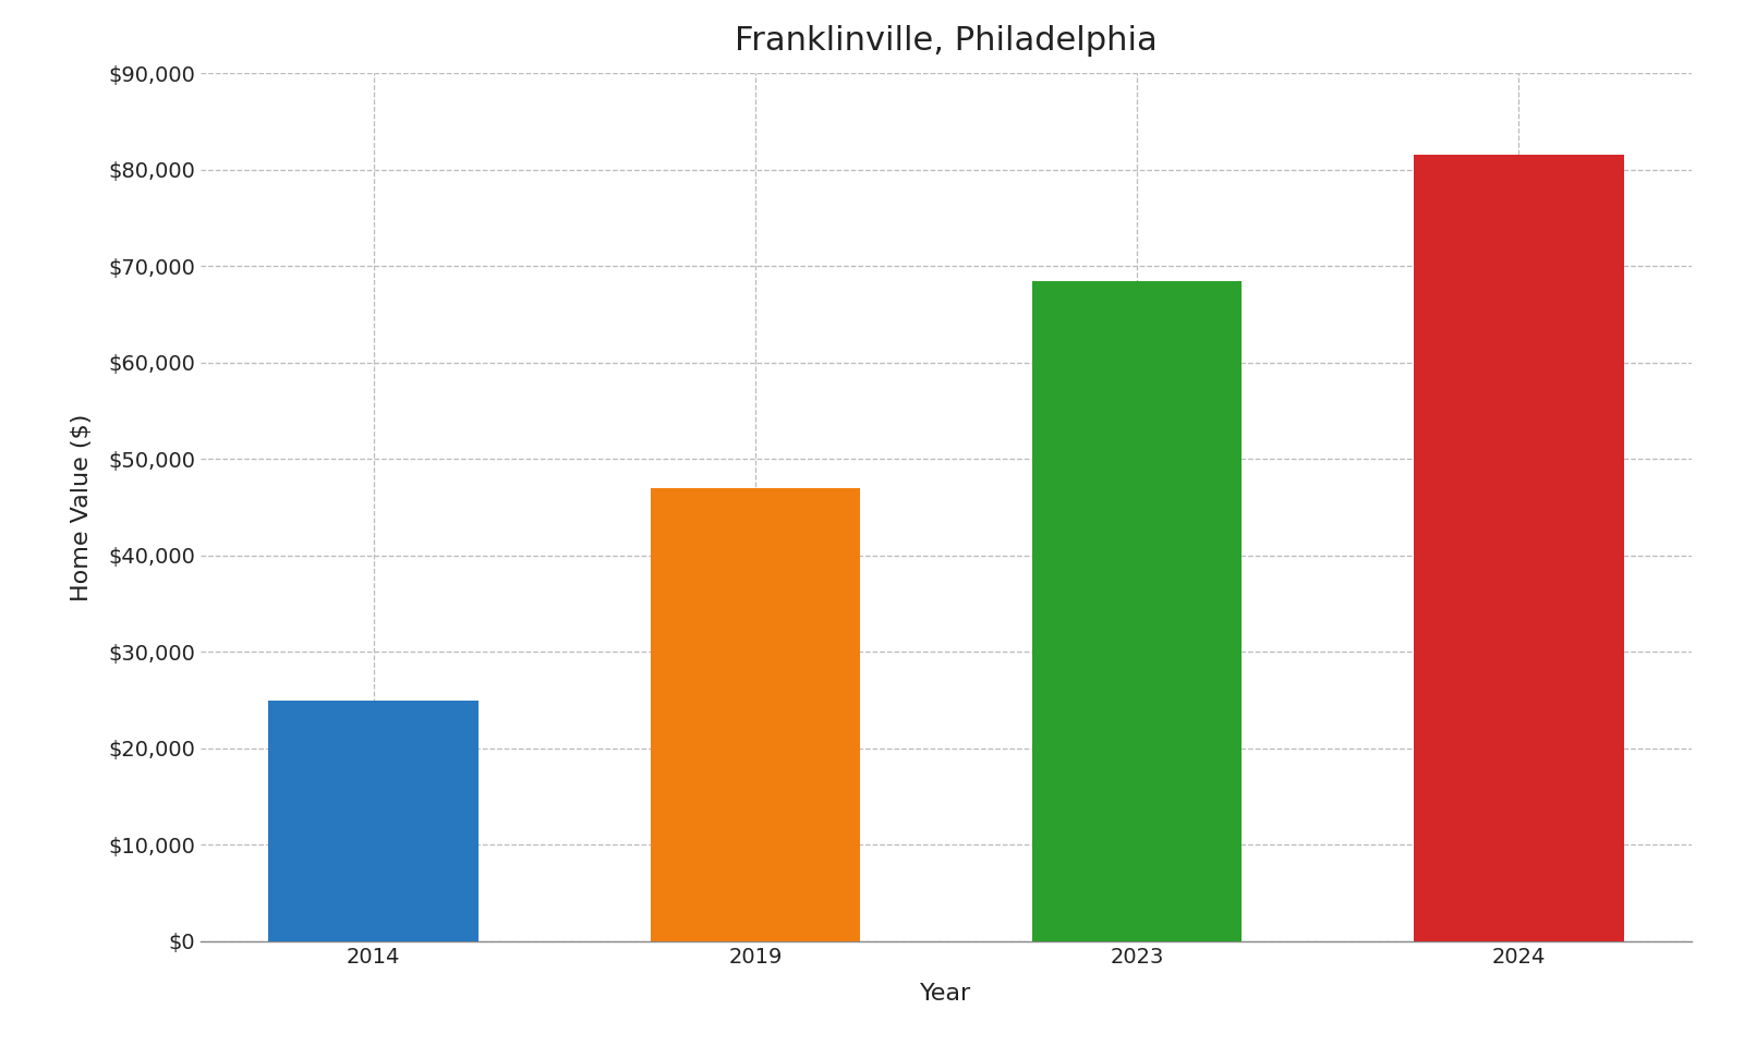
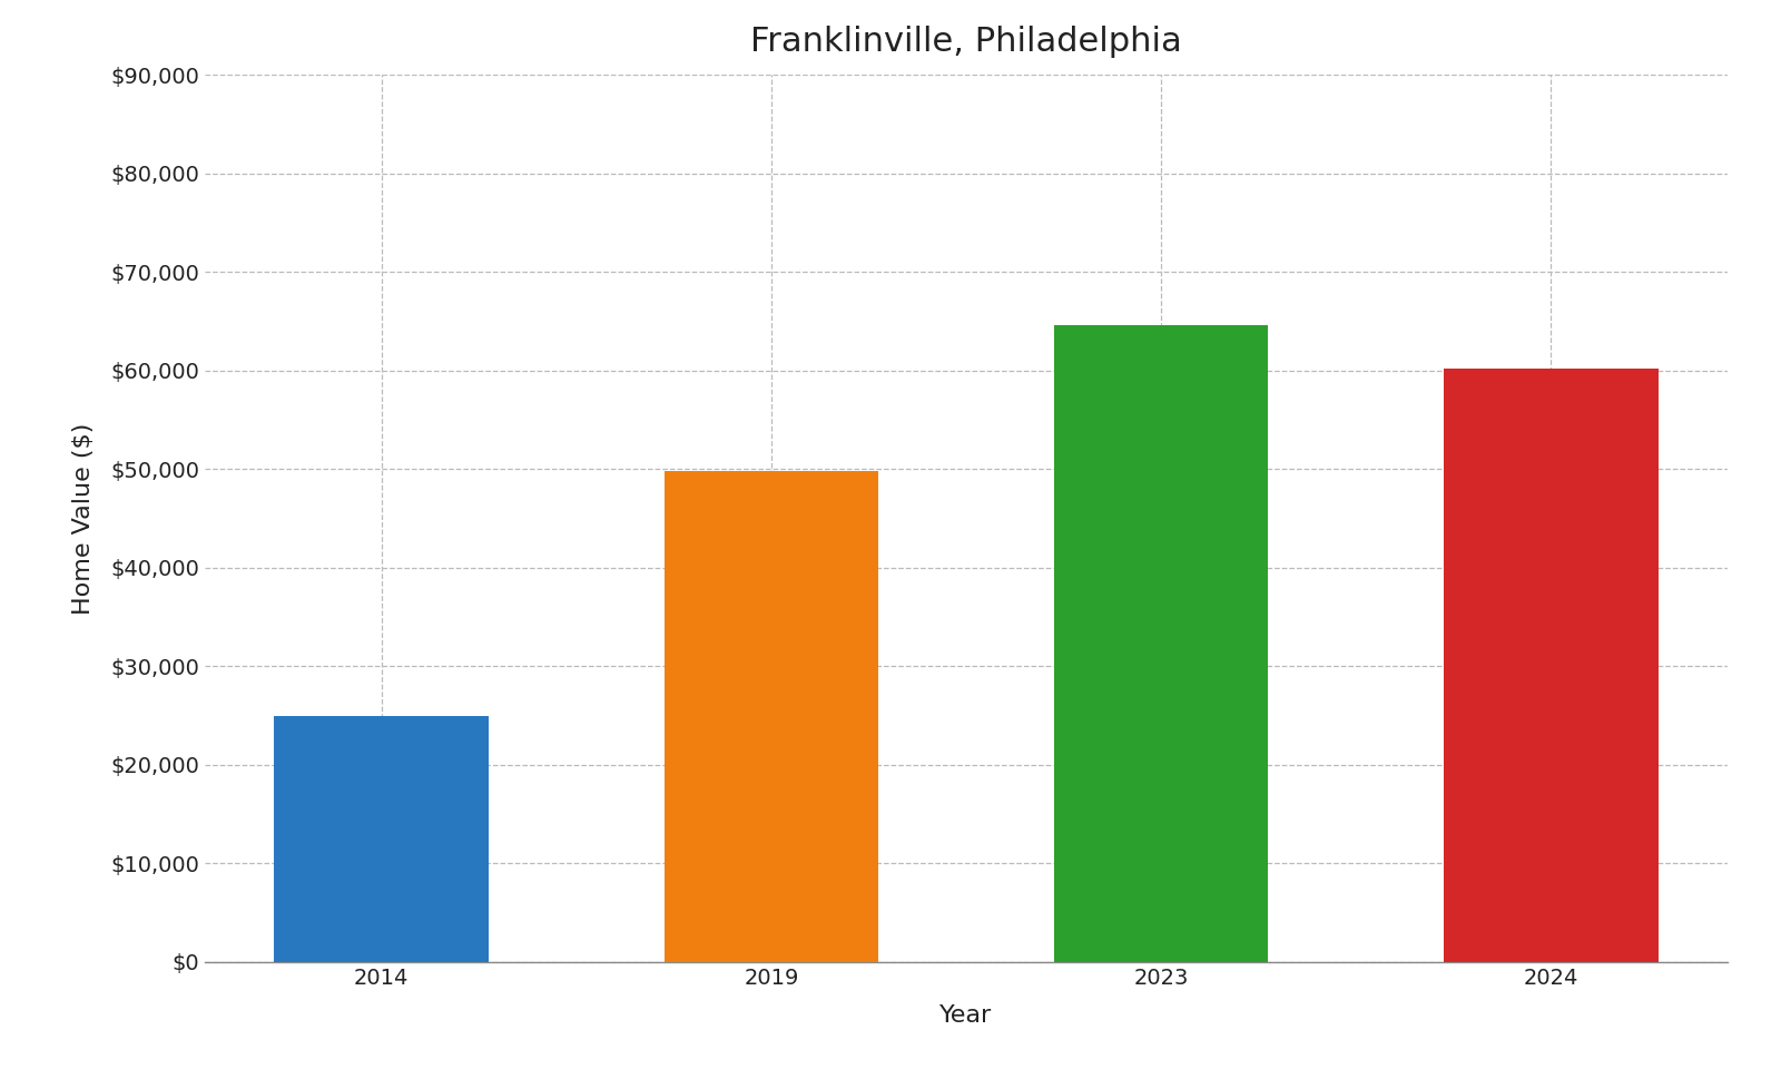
2019: $47,000 -> $49,800
2023: $68,500 -> $64,600
2024: $81,500 -> $60,200
